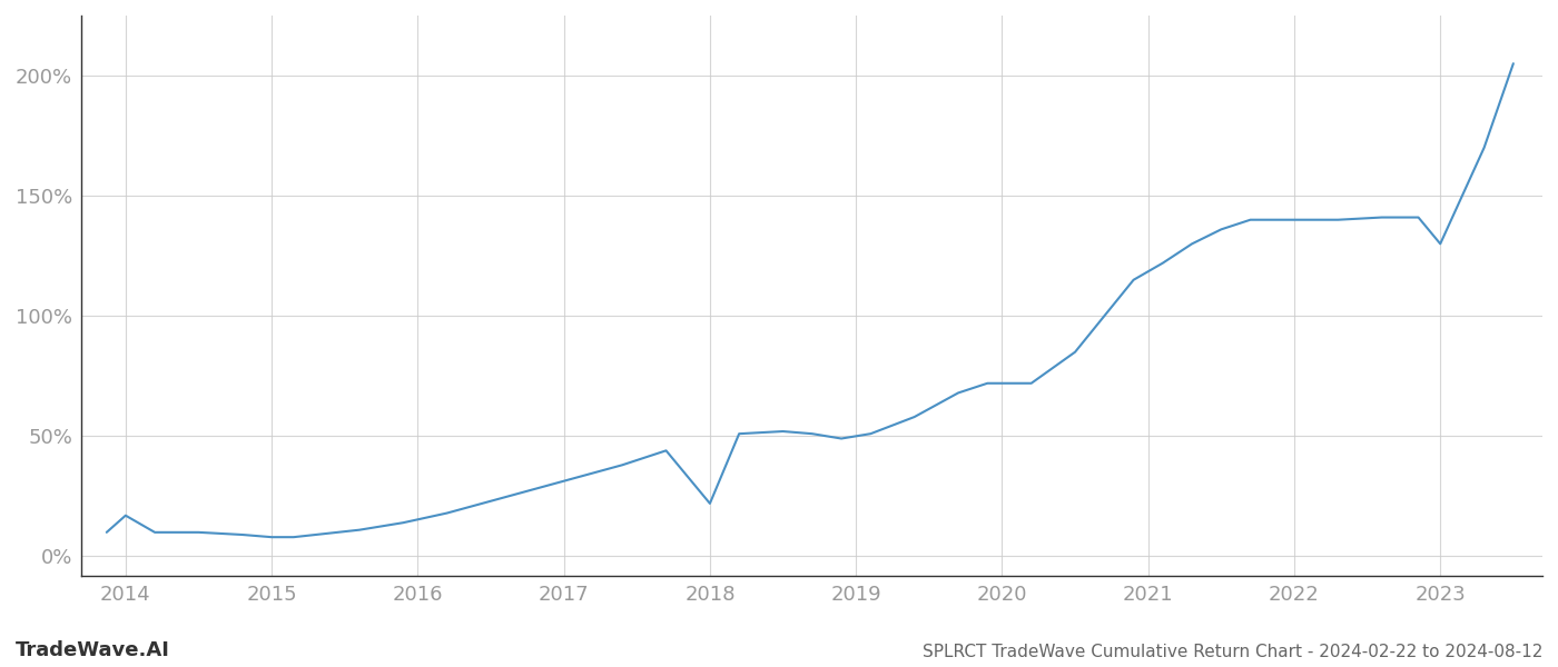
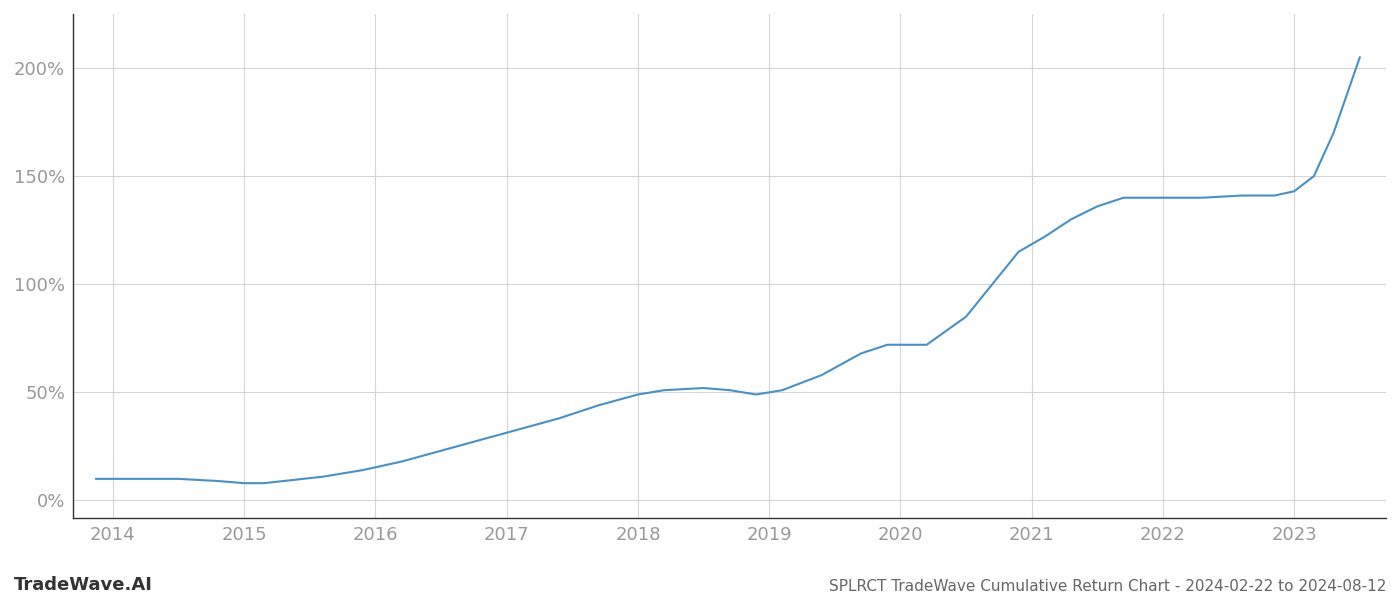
2014: 17% -> 10%
2018: 22% -> 49%
2023: 130% -> 143%
